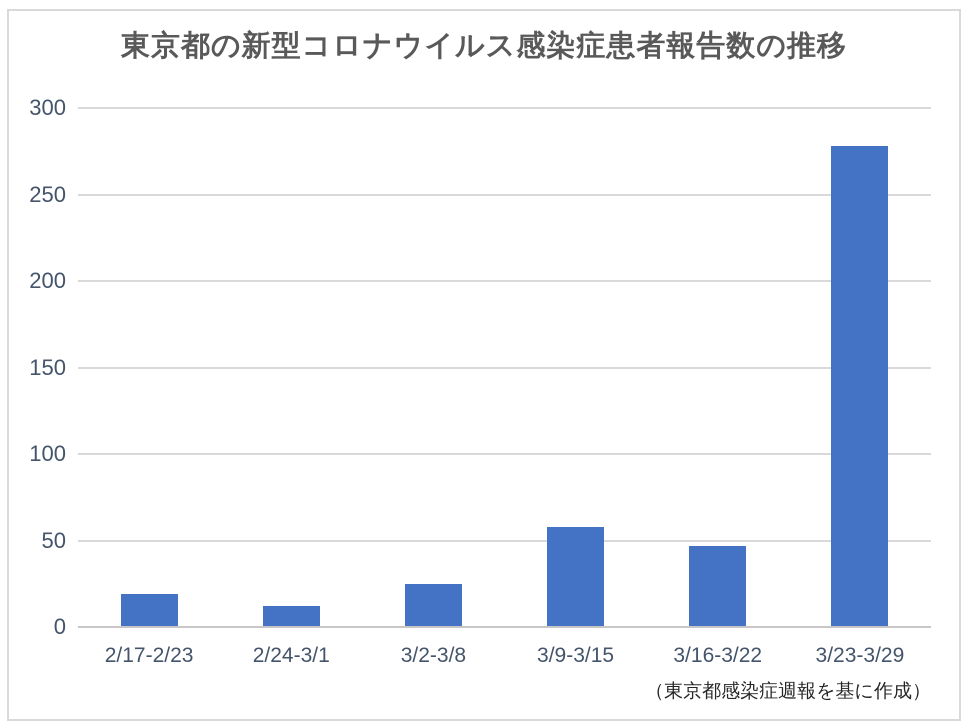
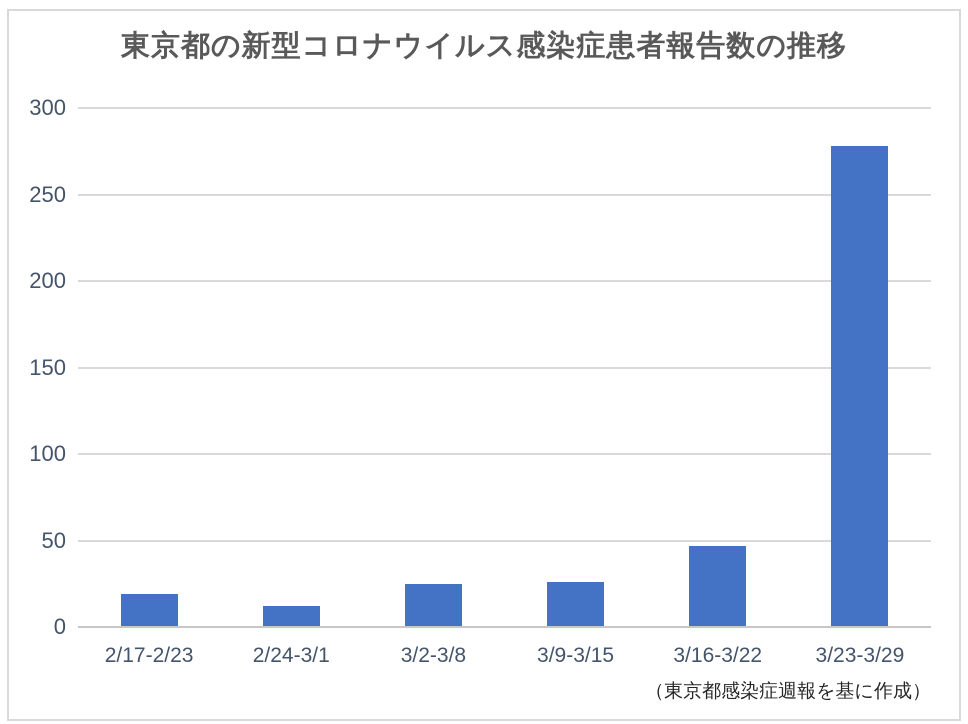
3/9-3/15: 58 -> 26
